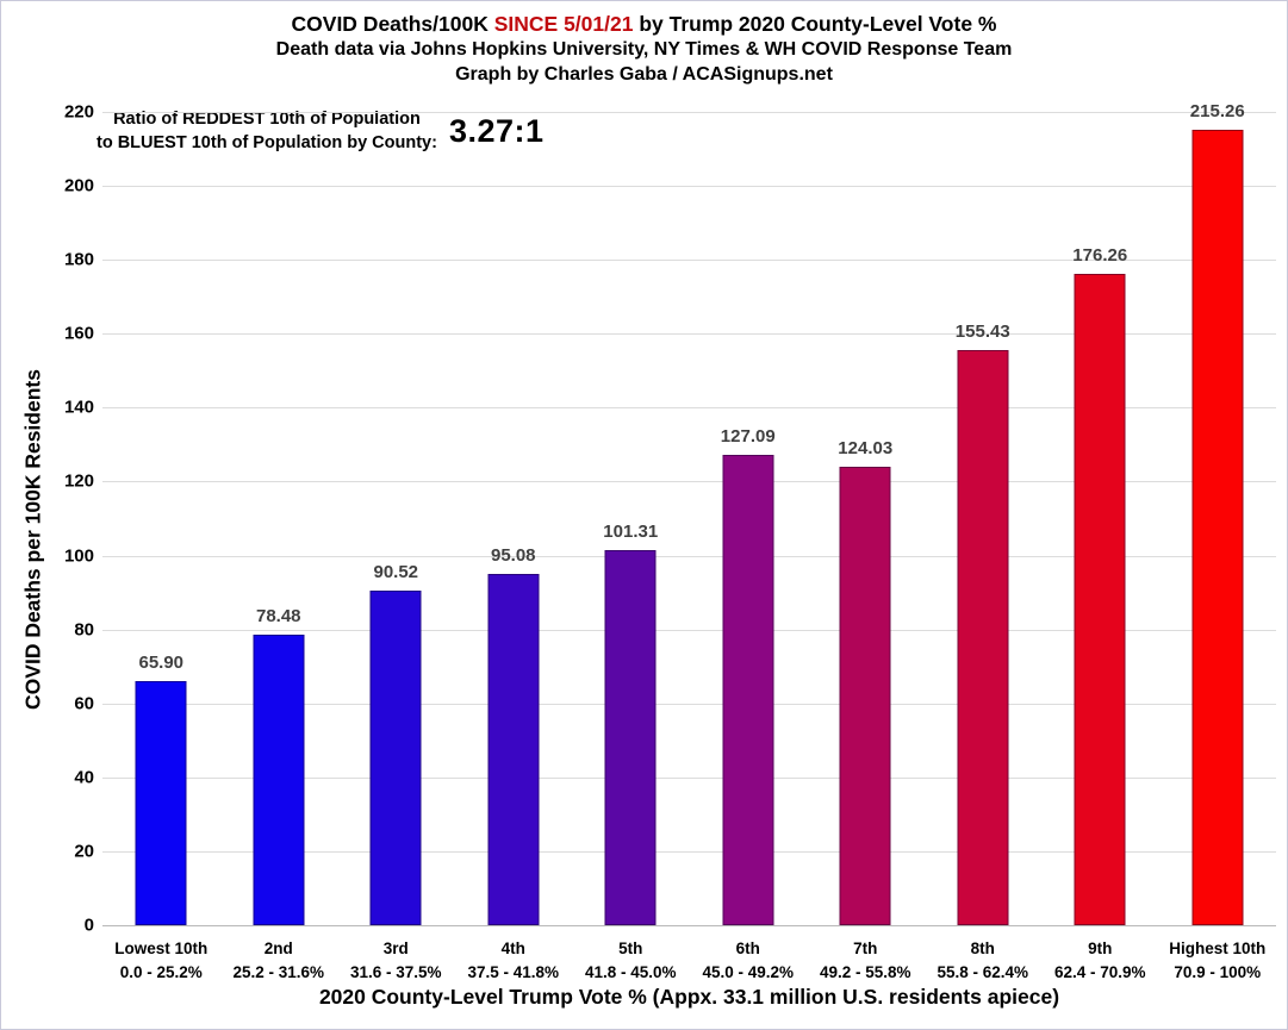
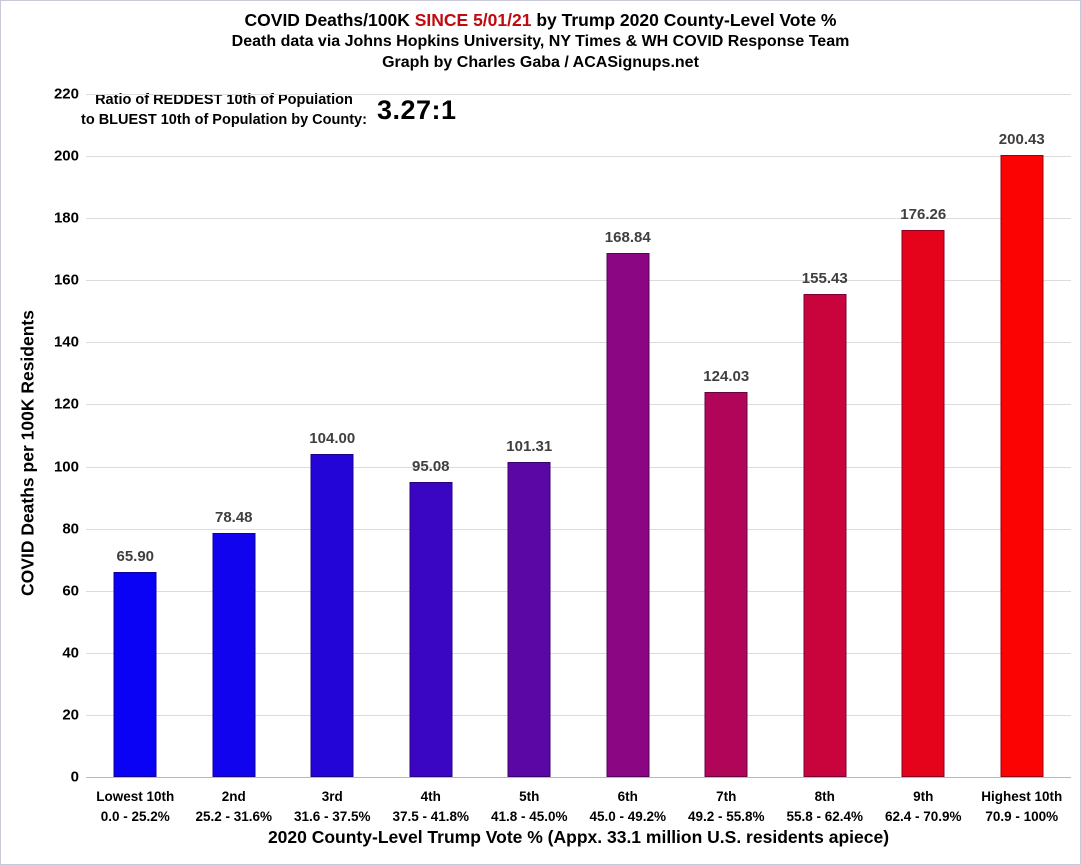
3rd: 90.52 -> 104.00
6th: 127.09 -> 168.84
Highest 10th: 215.26 -> 200.43
